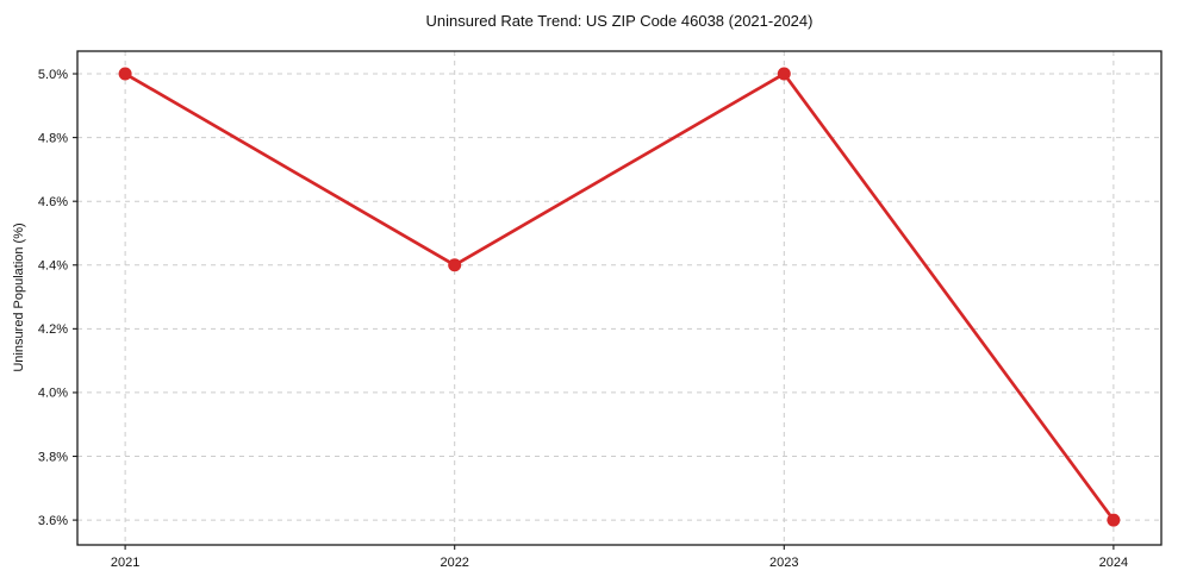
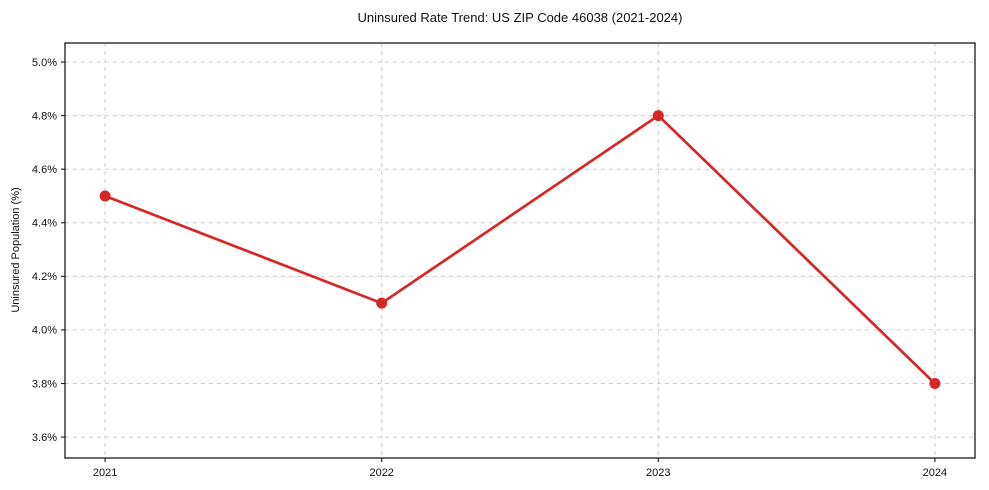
2021: 5.0% -> 4.5%
2022: 4.4% -> 4.1%
2023: 5.0% -> 4.8%
2024: 3.6% -> 3.8%
